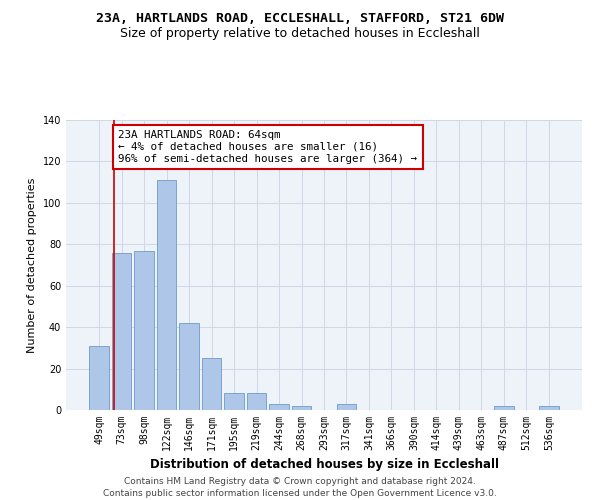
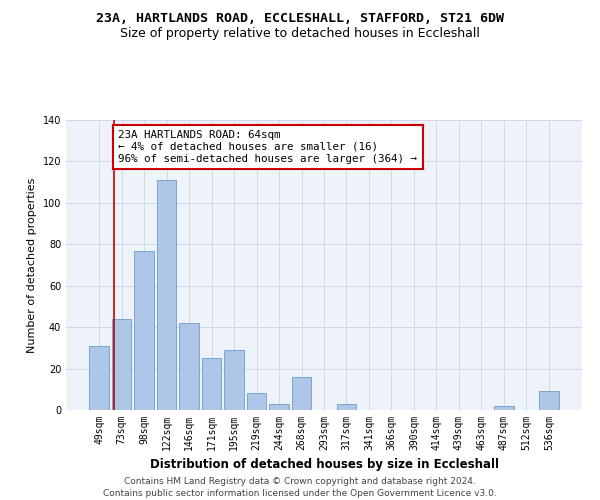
73sqm: 76 -> 44
195sqm: 8 -> 29
268sqm: 2 -> 16
536sqm: 2 -> 9
